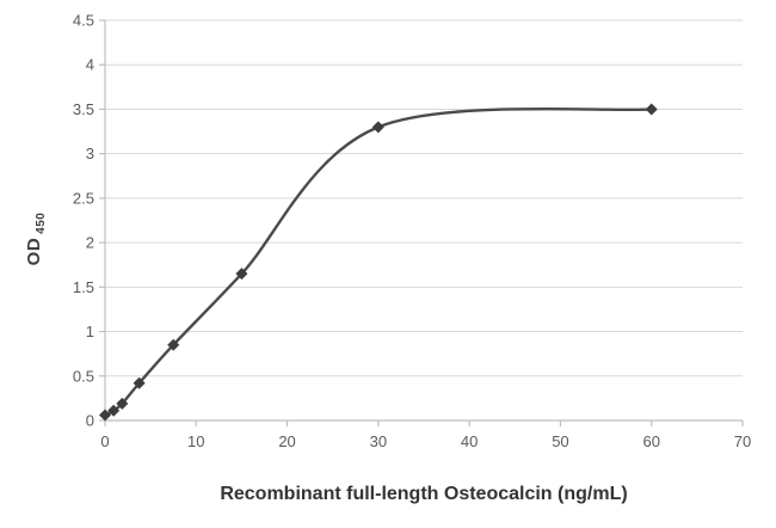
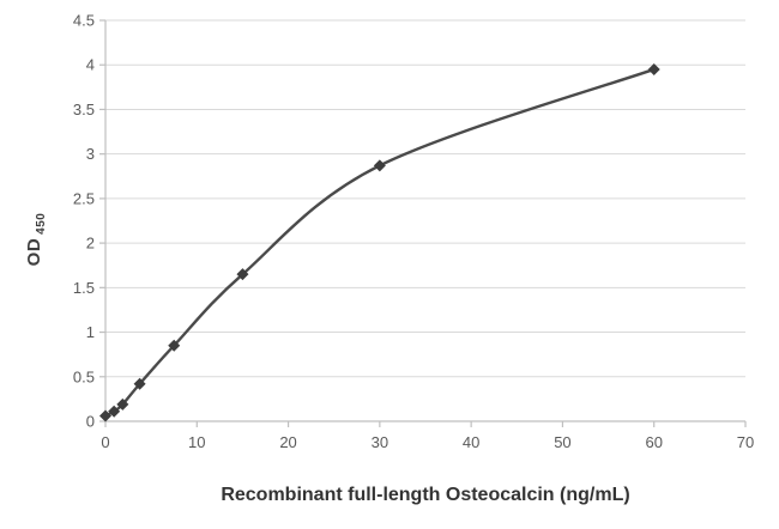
30: 3.3 -> 2.9
60: 3.5 -> 4.0
